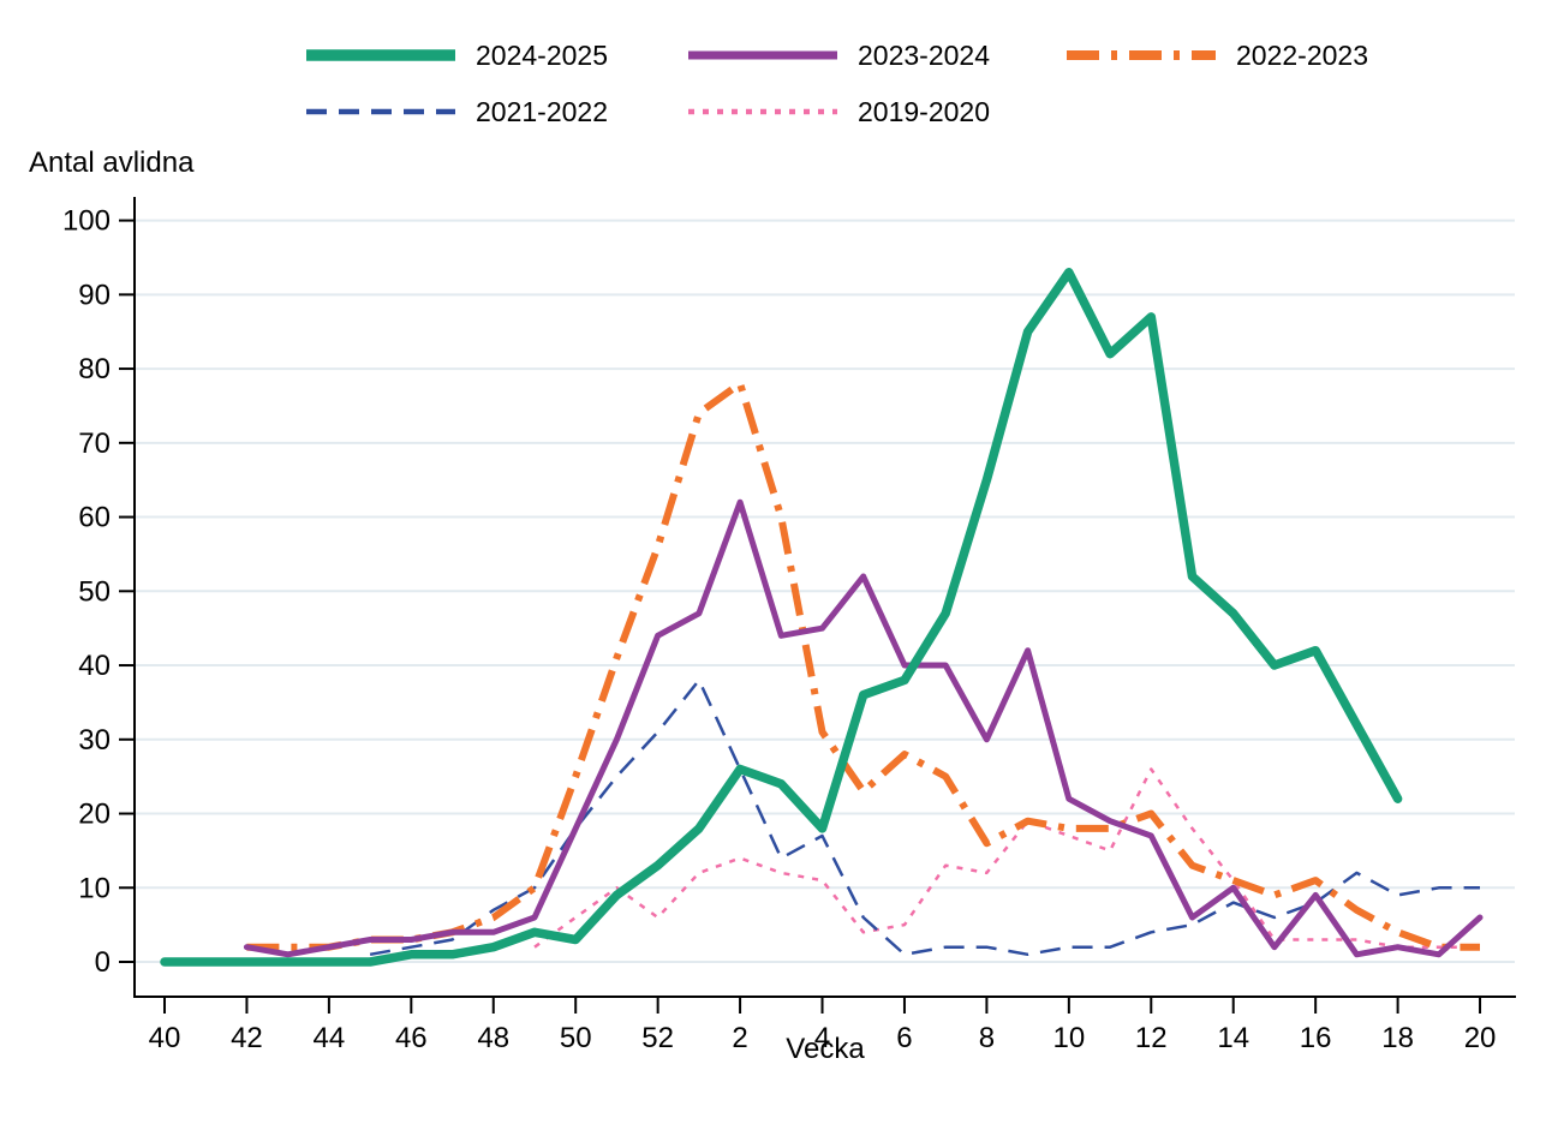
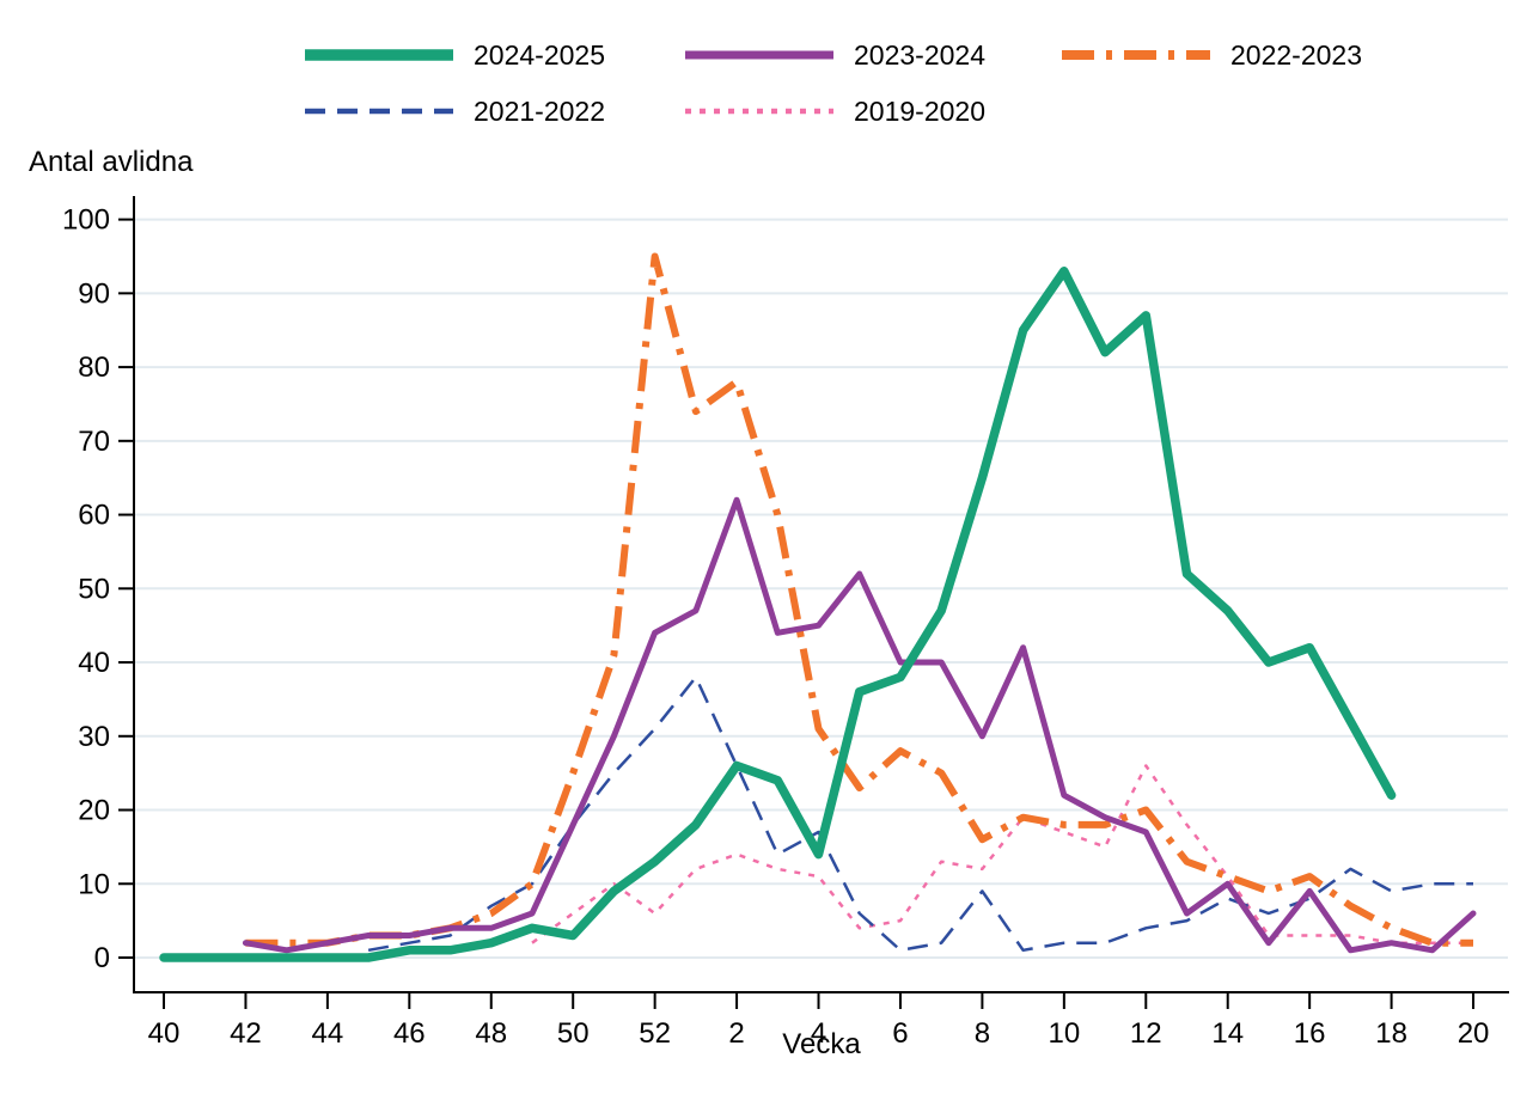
2022-2023/52: 56 -> 95
2024-2025/4: 18 -> 14
2021-2022/8: 2 -> 9
